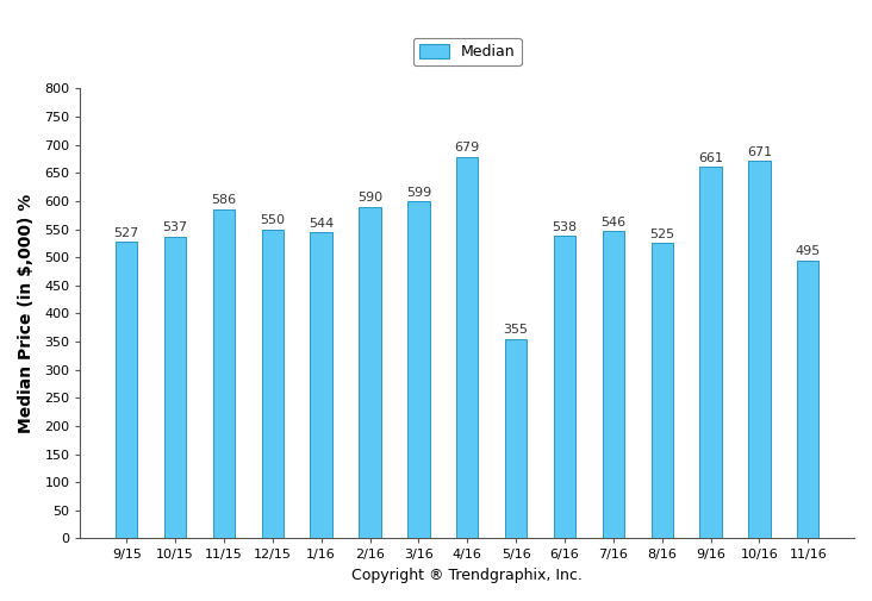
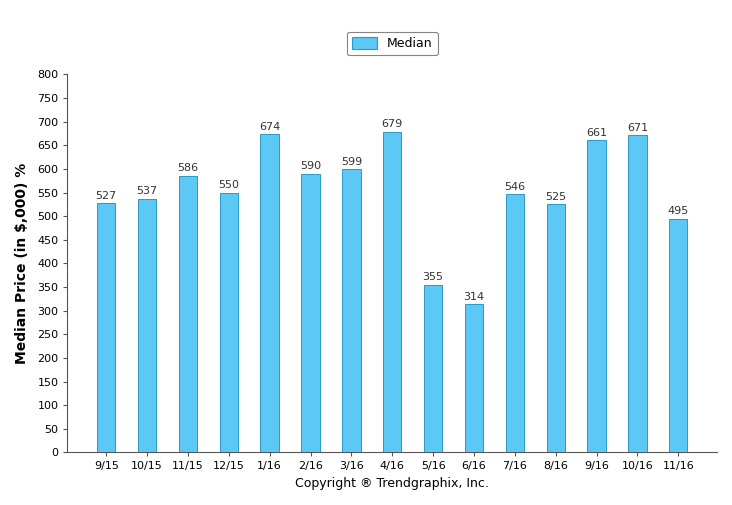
1/16: 544 -> 674
6/16: 538 -> 314
